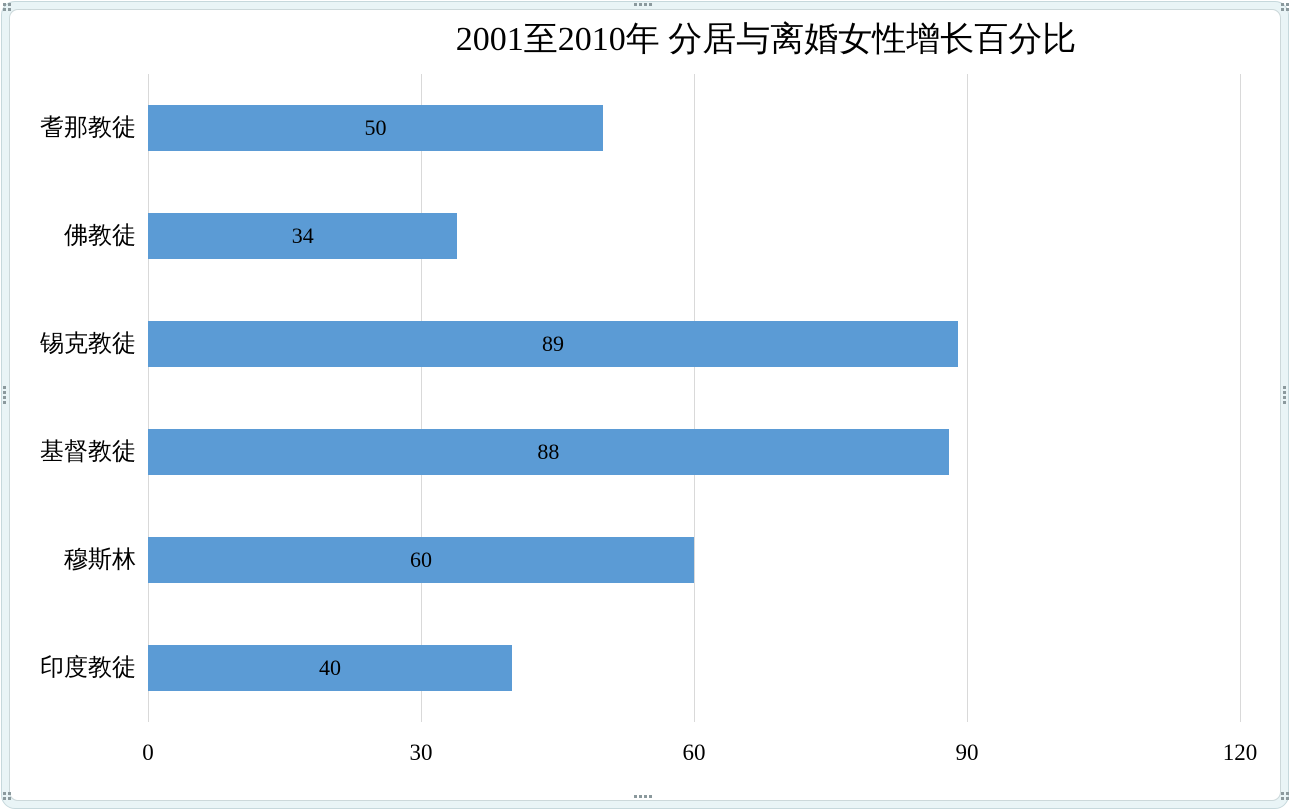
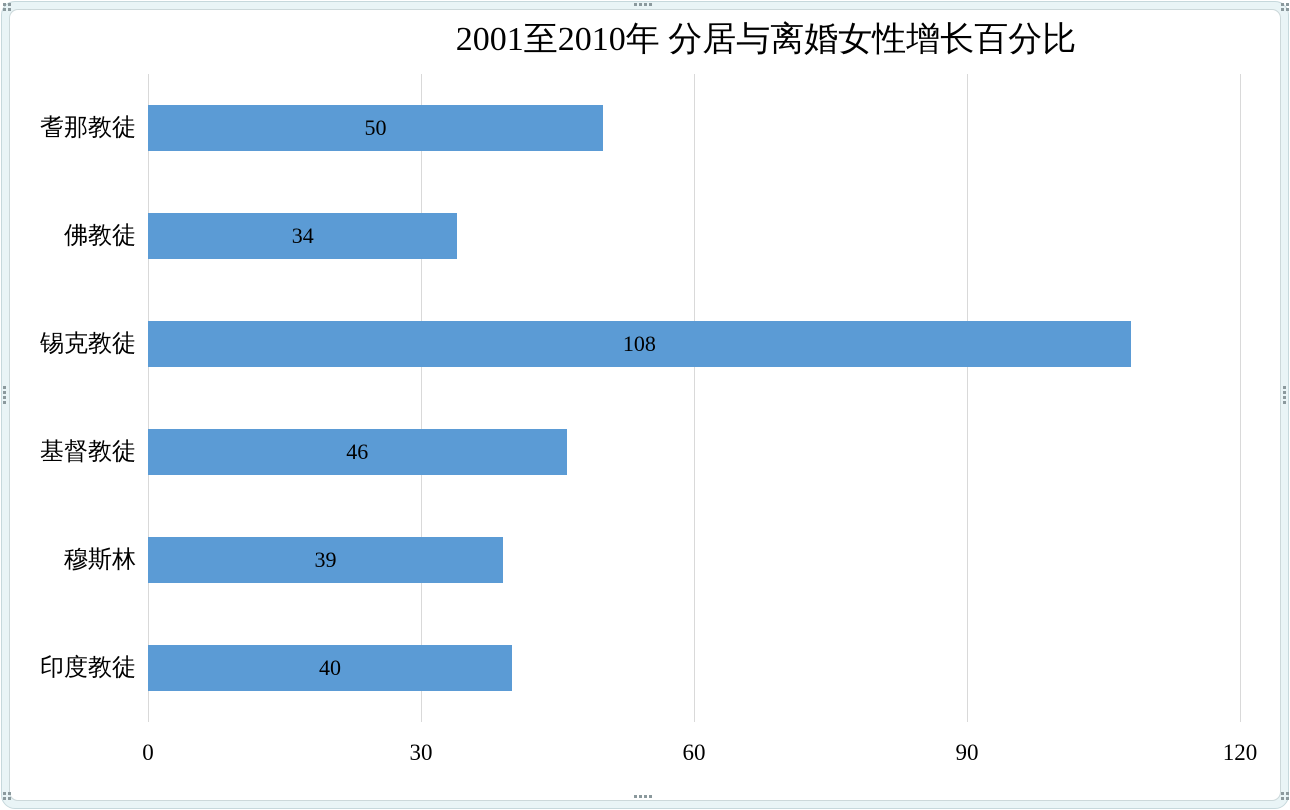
锡克教徒: 89 -> 108
基督教徒: 88 -> 46
穆斯林: 60 -> 39
